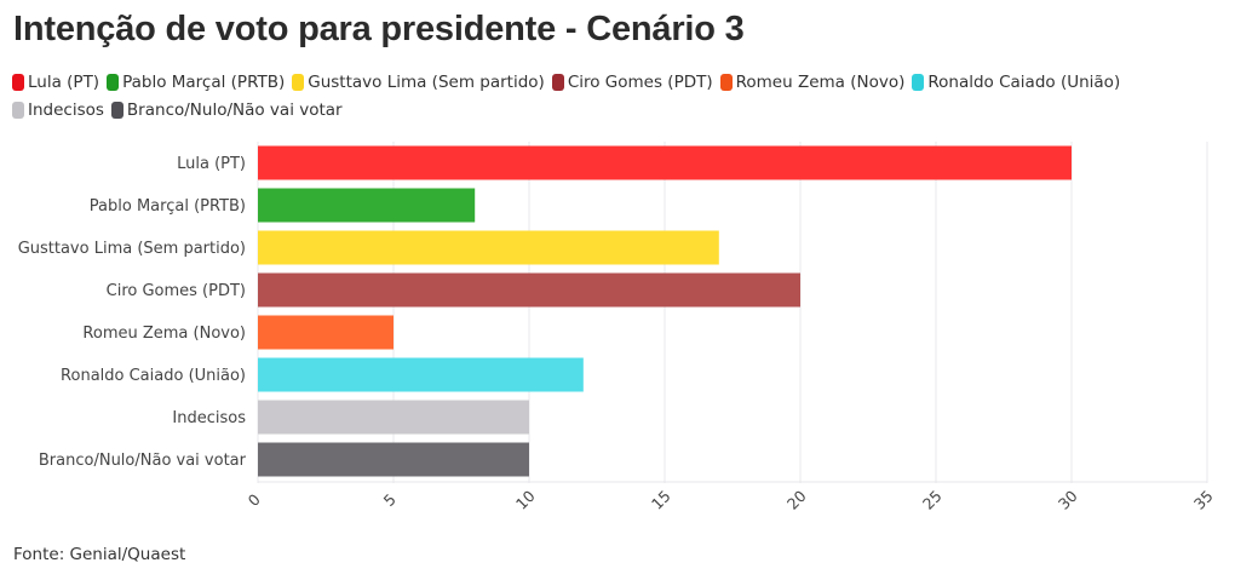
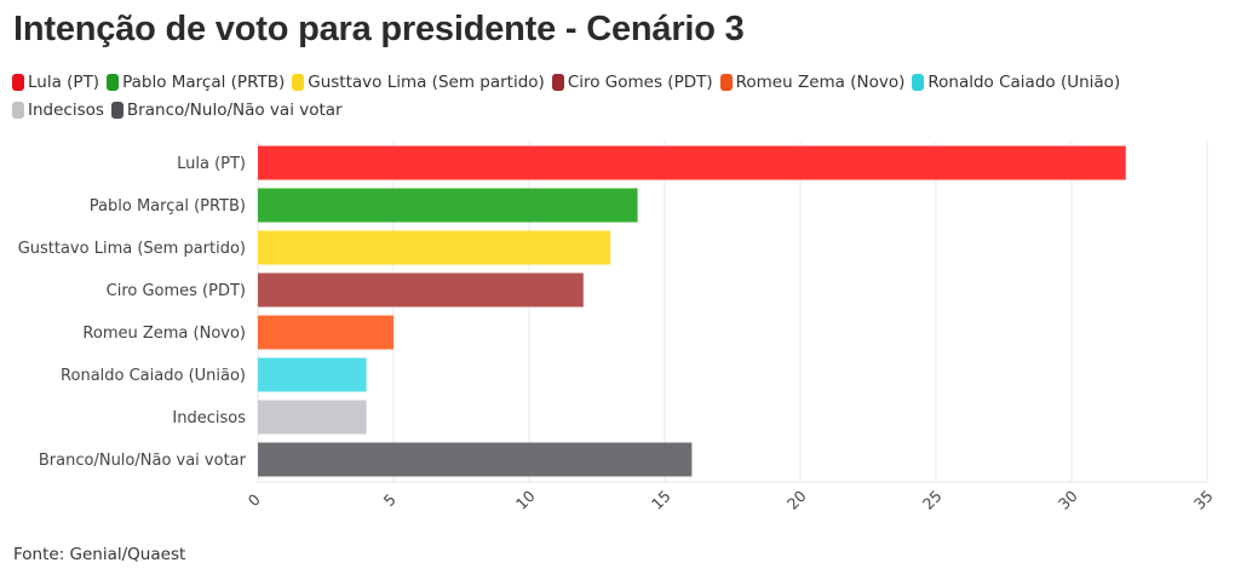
Lula (PT): 30 -> 32
Pablo Marçal (PRTB): 8 -> 14
Gusttavo Lima (Sem partido): 17 -> 13
Ciro Gomes (PDT): 20 -> 12
Ronaldo Caiado (União): 12 -> 4
Indecisos: 10 -> 4
Branco/Nulo/Não vai votar: 10 -> 16
